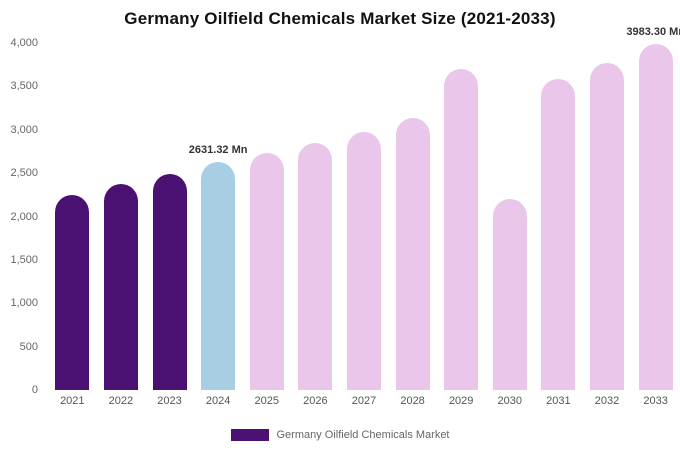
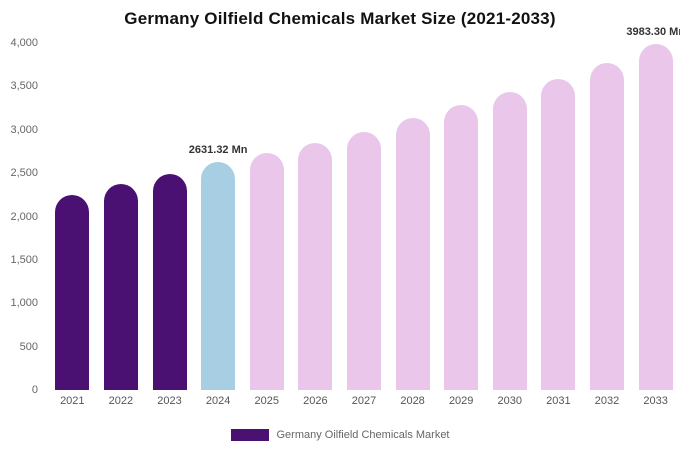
2029: 3700 -> 3300
2030: 2200 -> 3400
